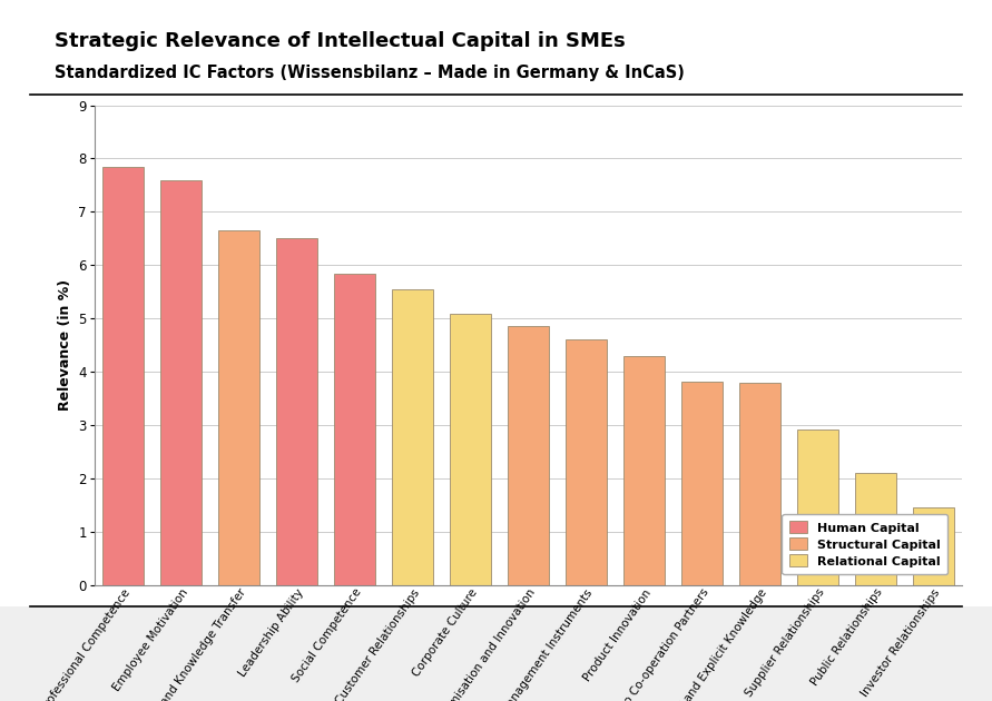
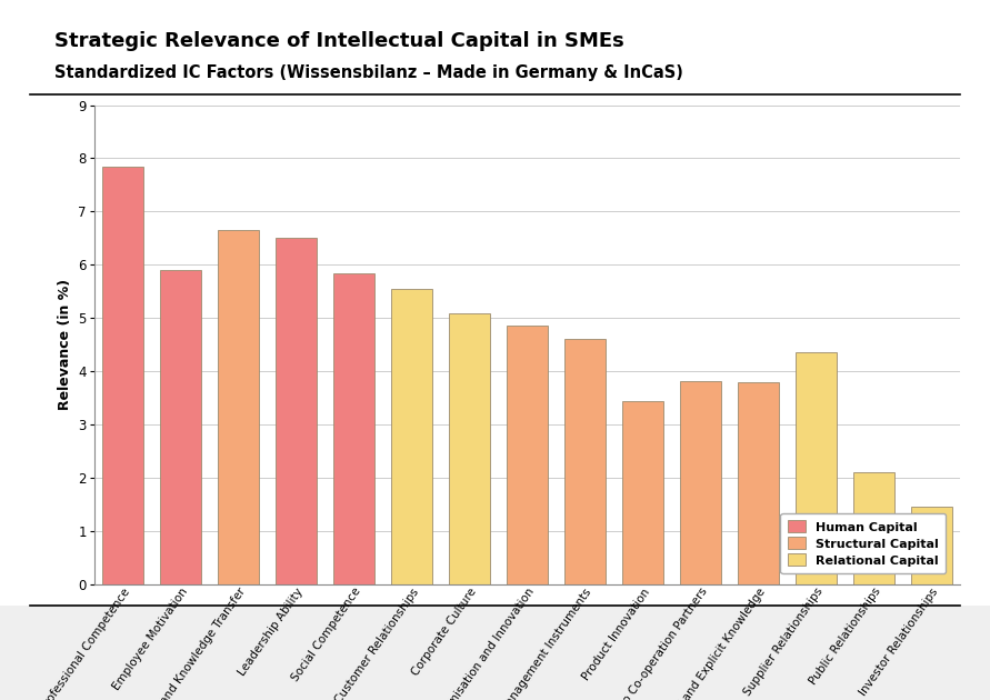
Employee Motivation: 7.60 -> 5.90
Product Innovation: 4.30 -> 3.45
Supplier Relationships: 2.93 -> 4.35
